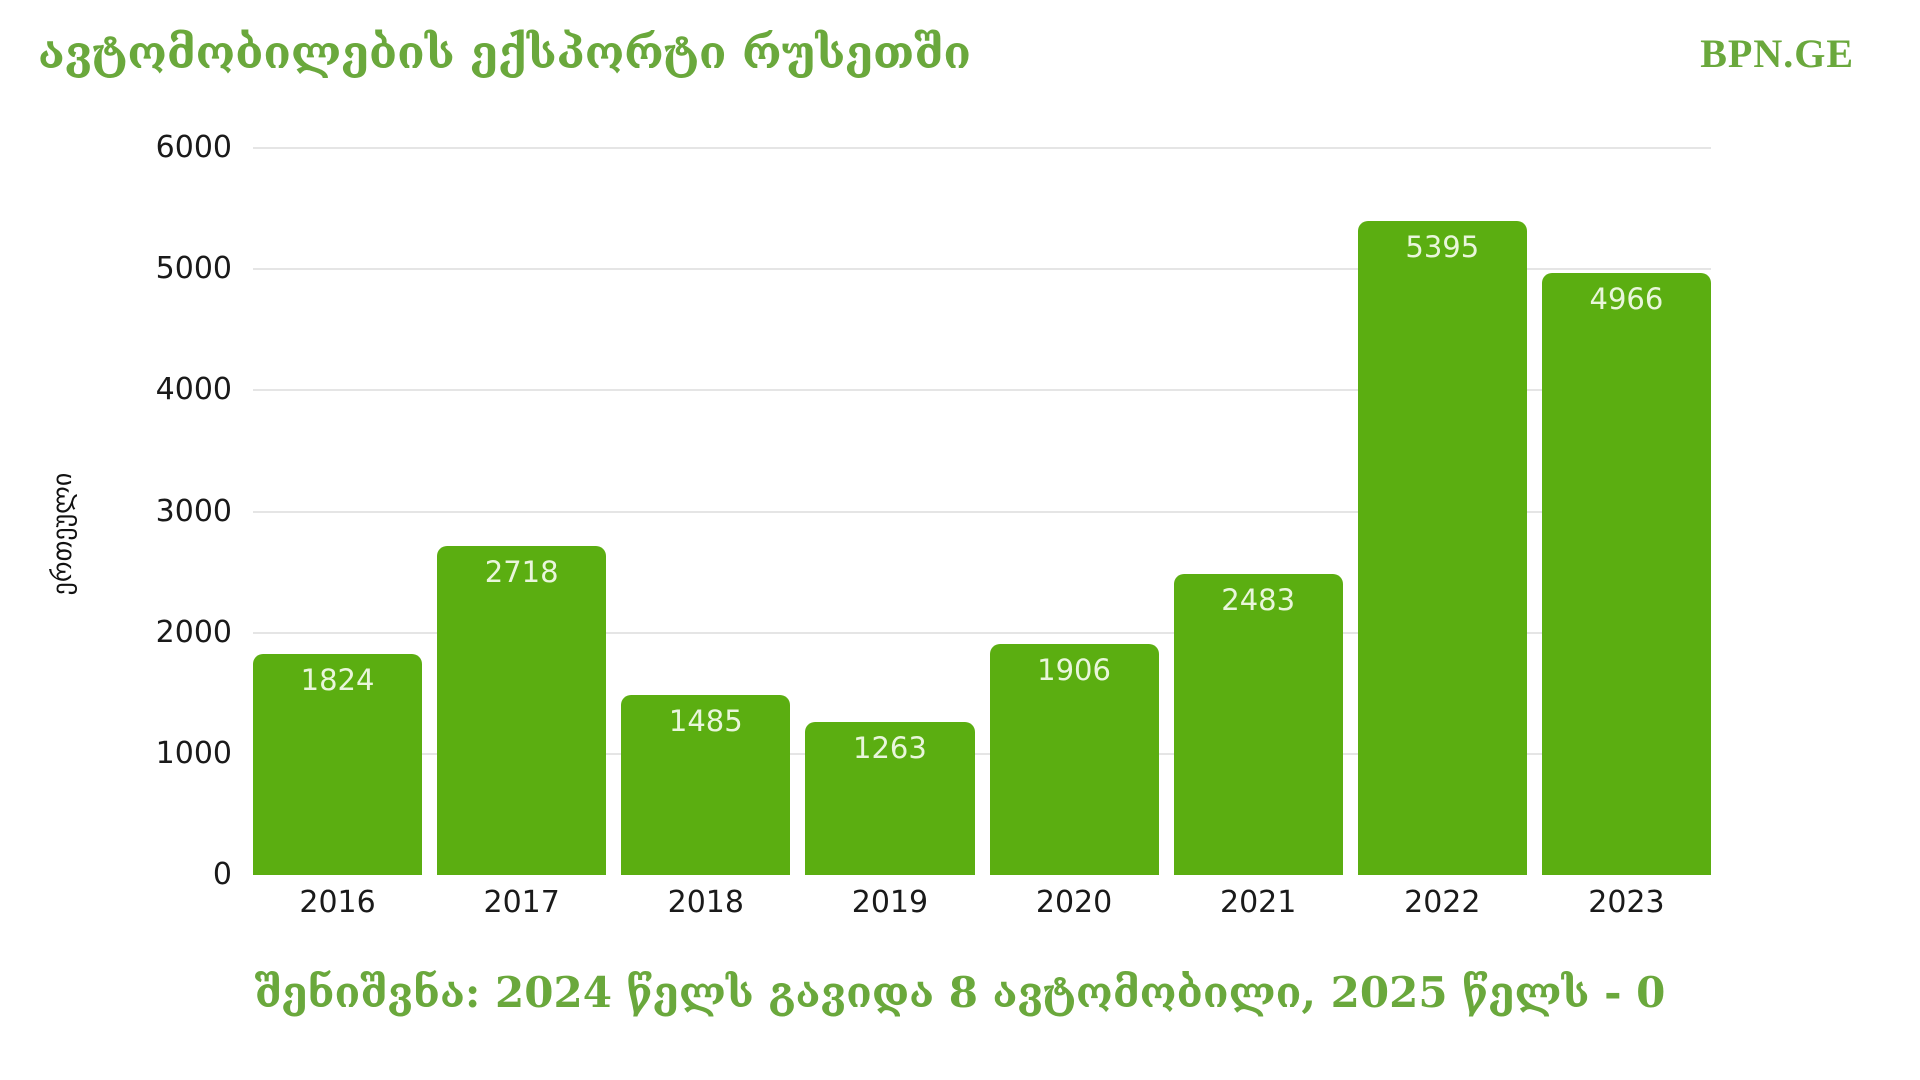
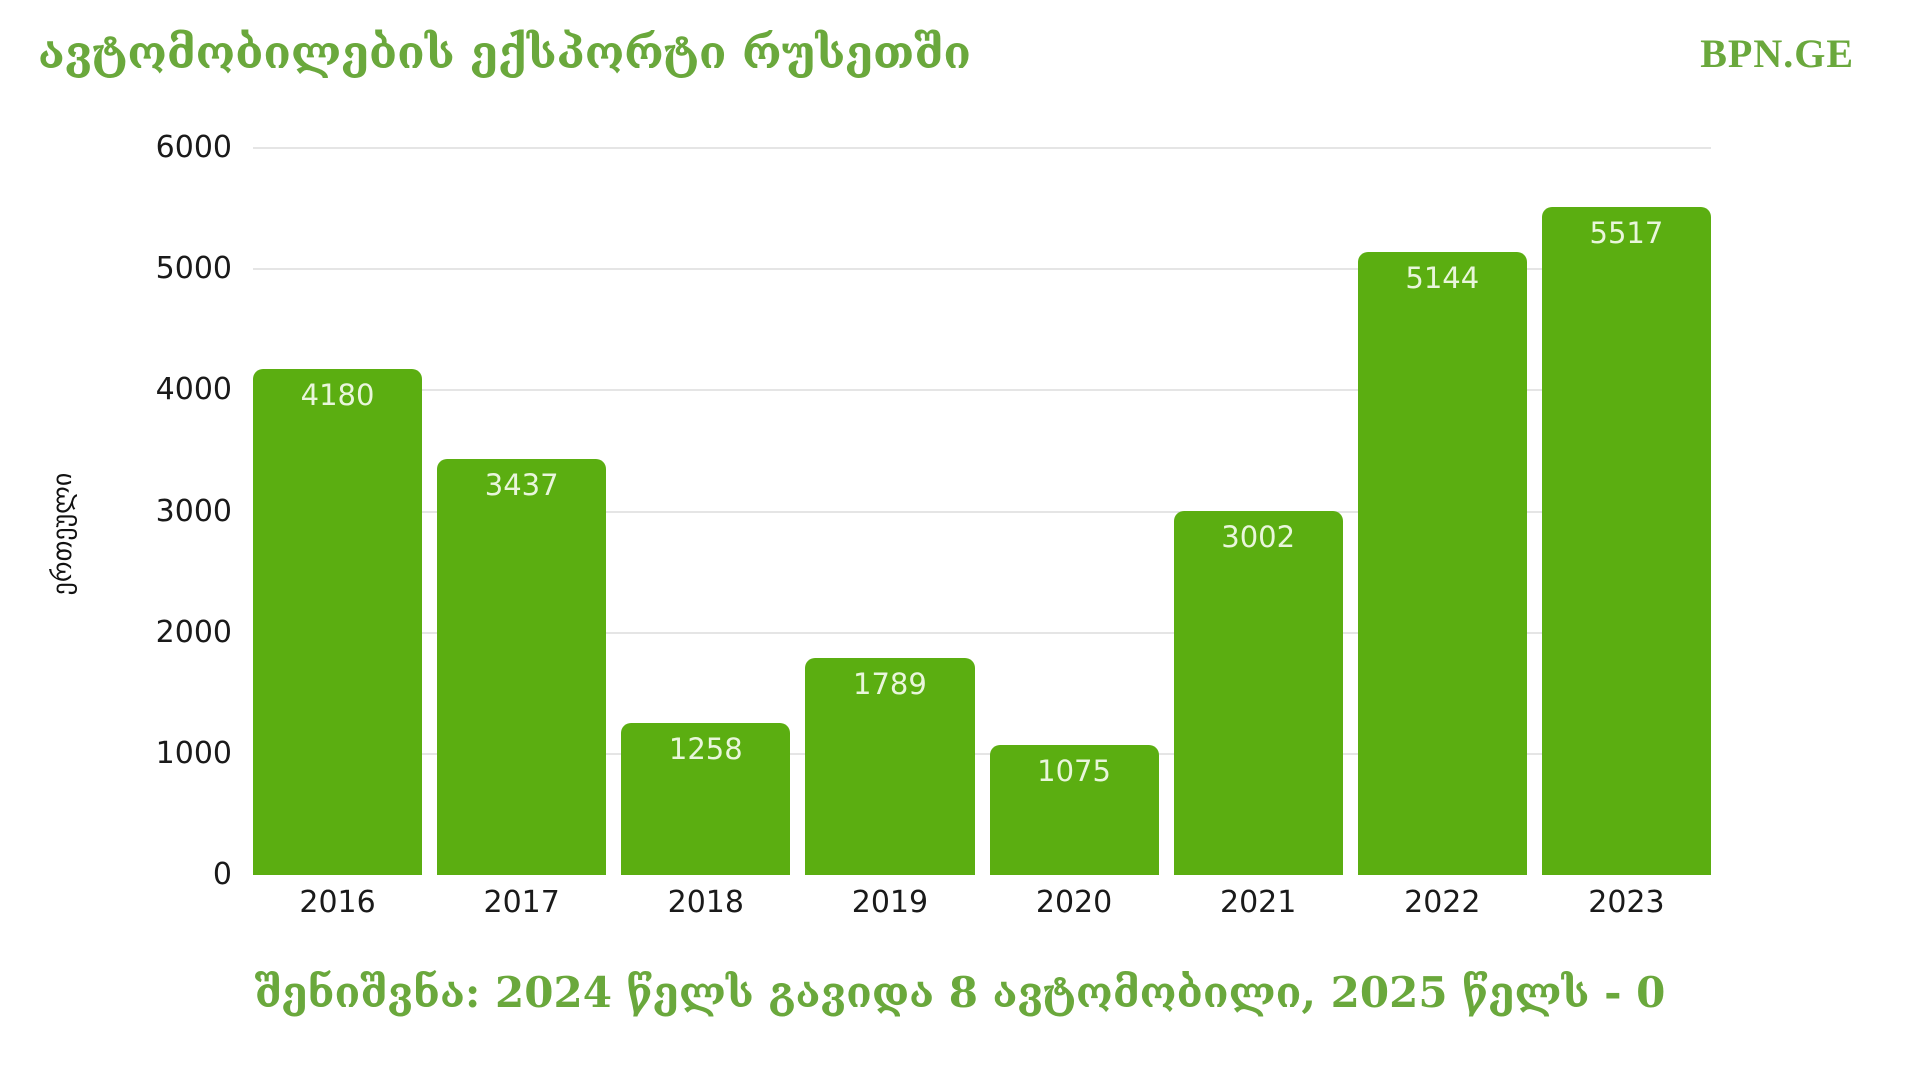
2016: 1824 -> 4180
2017: 2718 -> 3437
2018: 1485 -> 1258
2019: 1263 -> 1789
2020: 1906 -> 1075
2021: 2483 -> 3002
2022: 5395 -> 5144
2023: 4966 -> 5517
